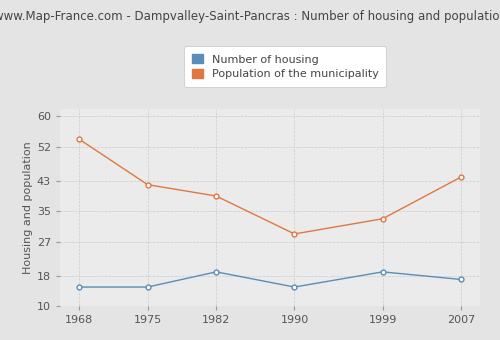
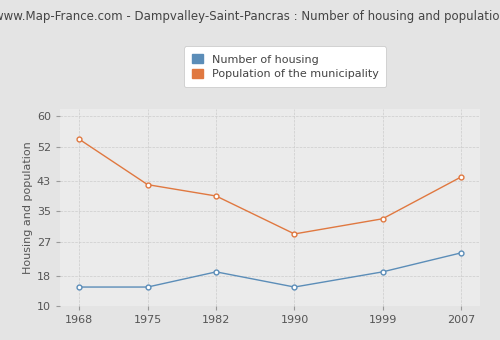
Number of housing/2007: 17 -> 24
